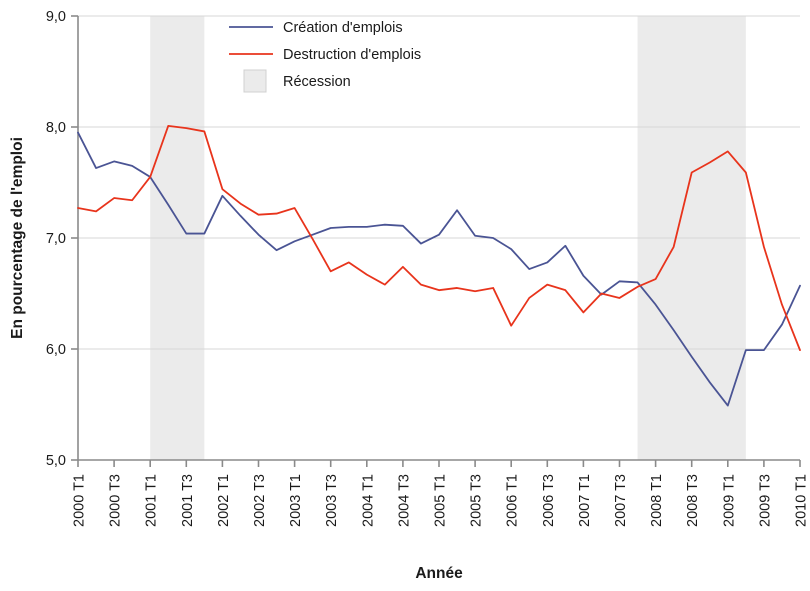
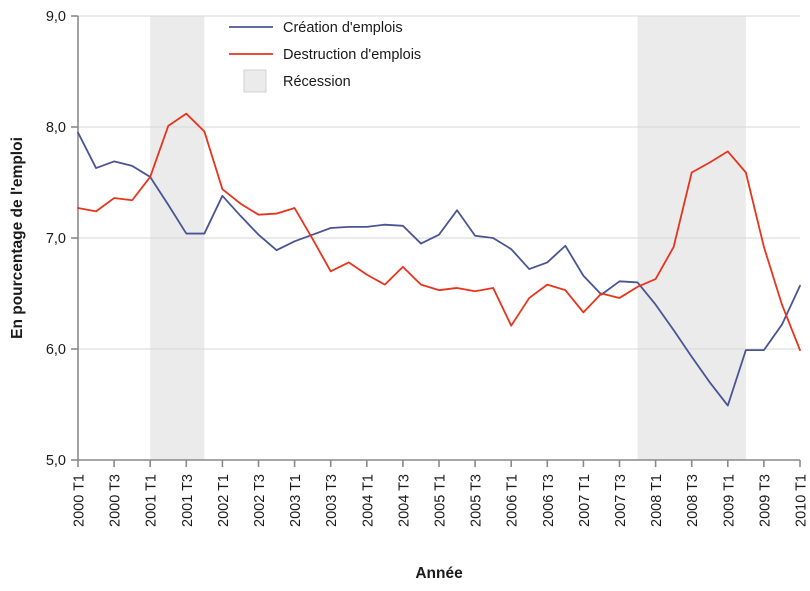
Destruction d'emplois/2001 T3: 7,99 -> 8,12
